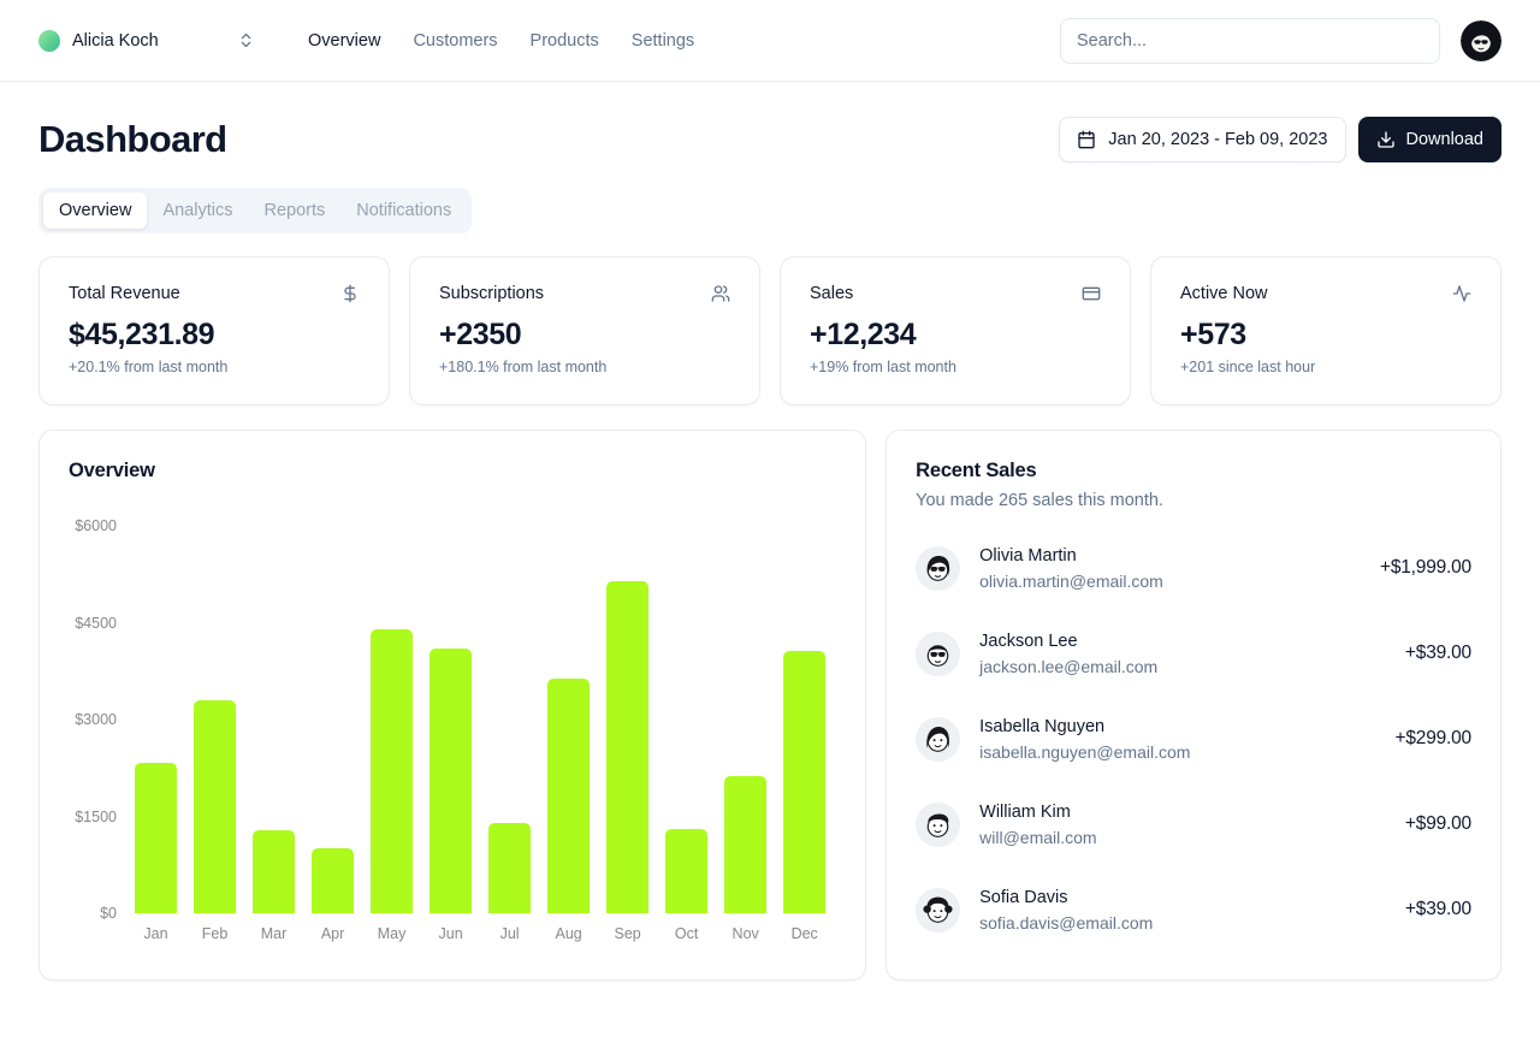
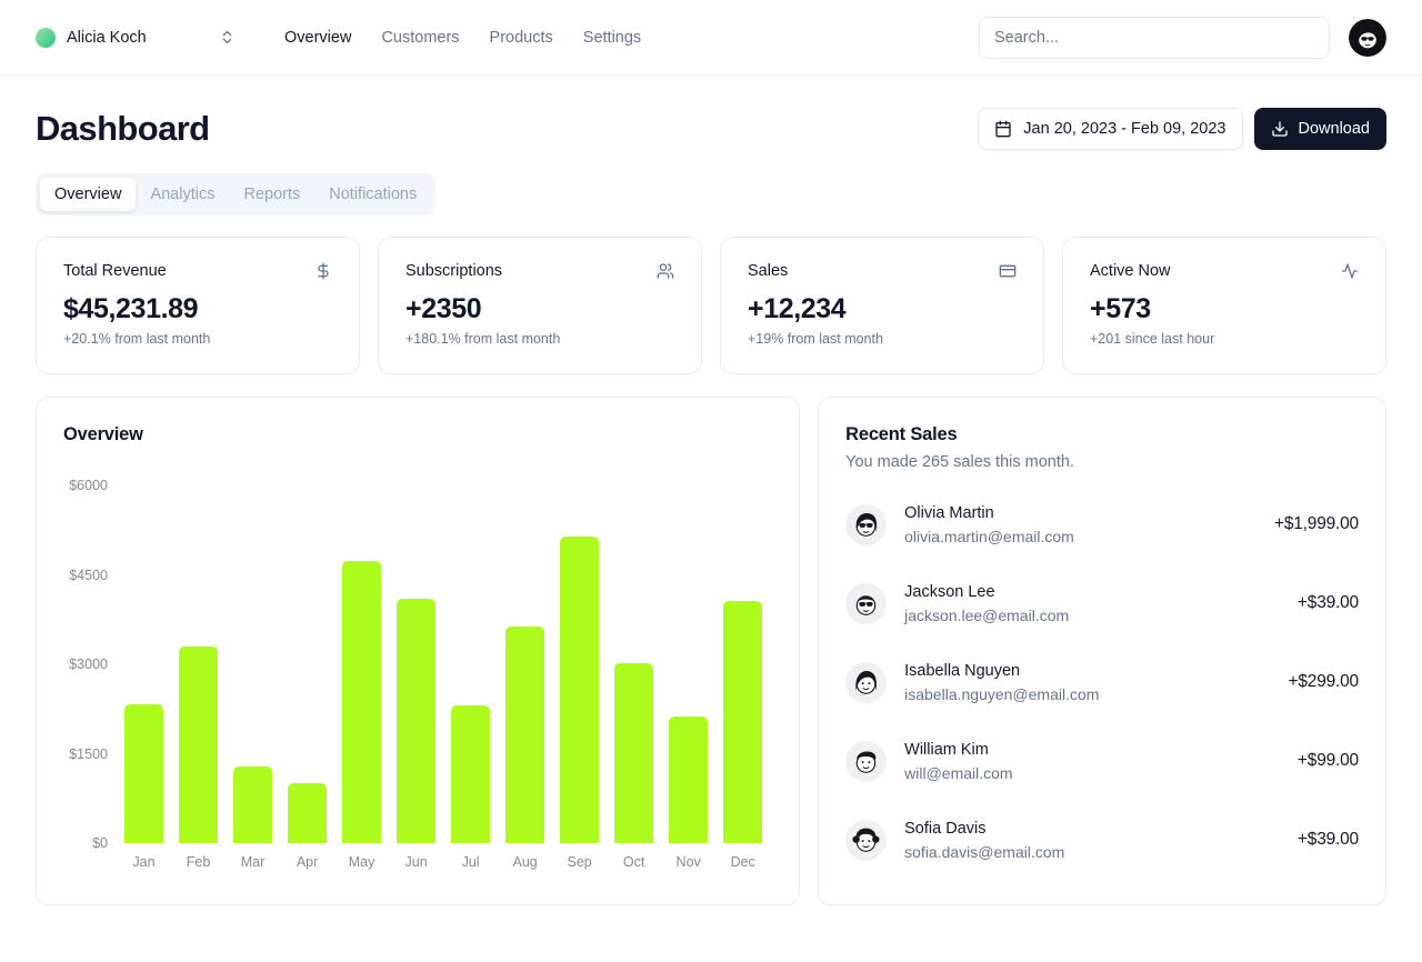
May: $4400 -> $4700
Jul: $1400 -> $2300
Oct: $1300 -> $3000
